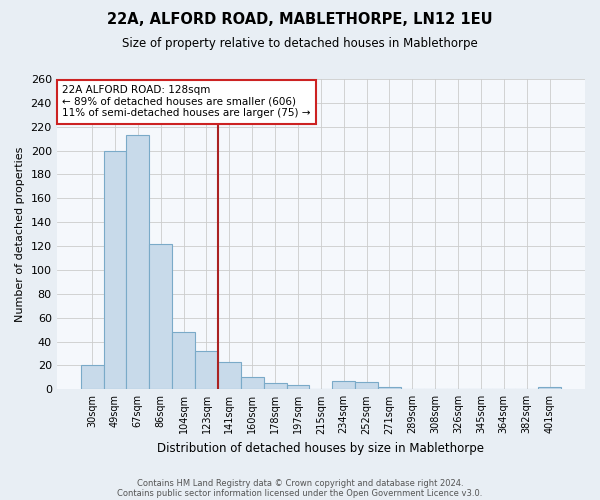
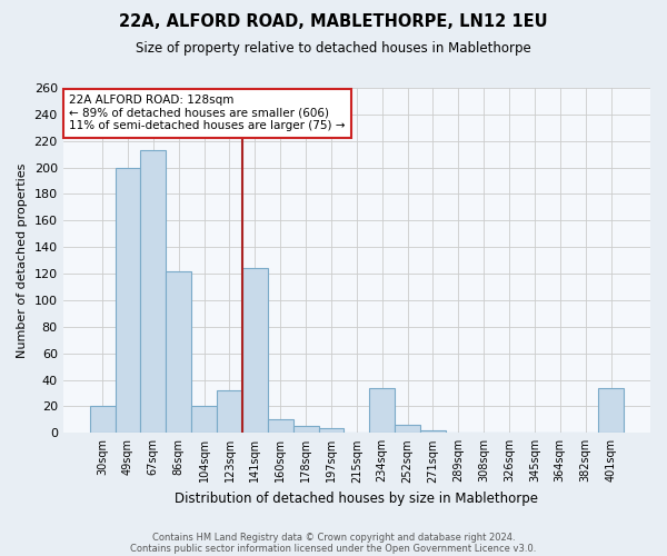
104sqm: 48 -> 20
141sqm: 23 -> 124
234sqm: 7 -> 34
401sqm: 2 -> 34
